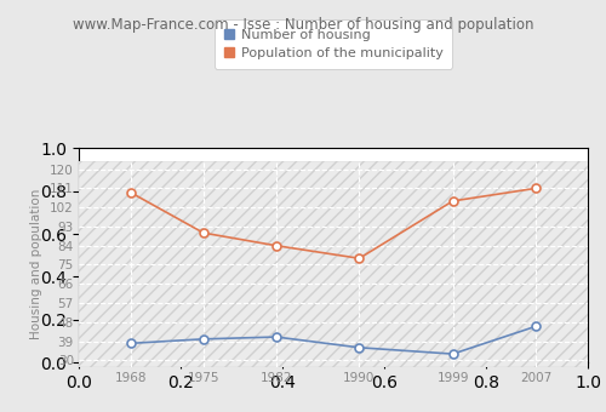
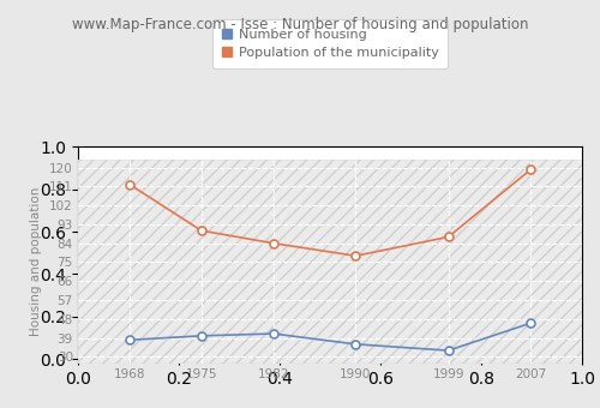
Population of the municipality/1968: 109 -> 112
Population of the municipality/1999: 105 -> 87
Population of the municipality/2007: 111 -> 119
